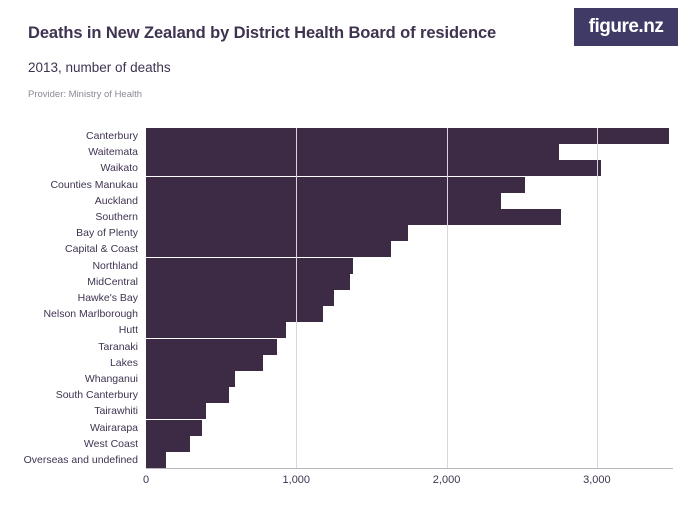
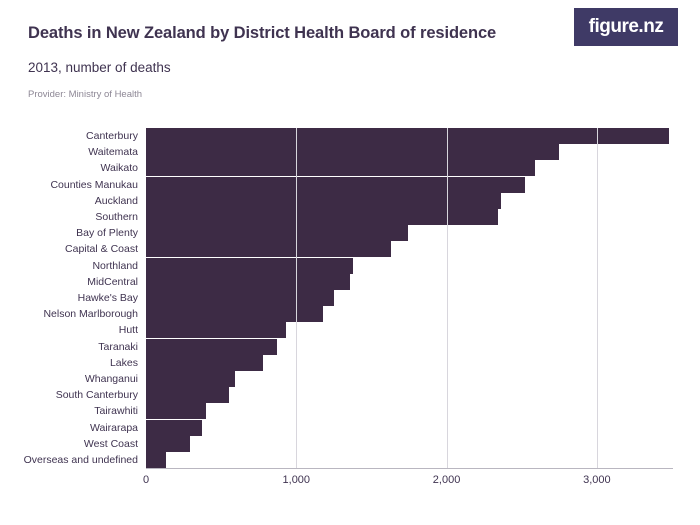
Waikato: 3030 -> 2590
Southern: 2760 -> 2340
